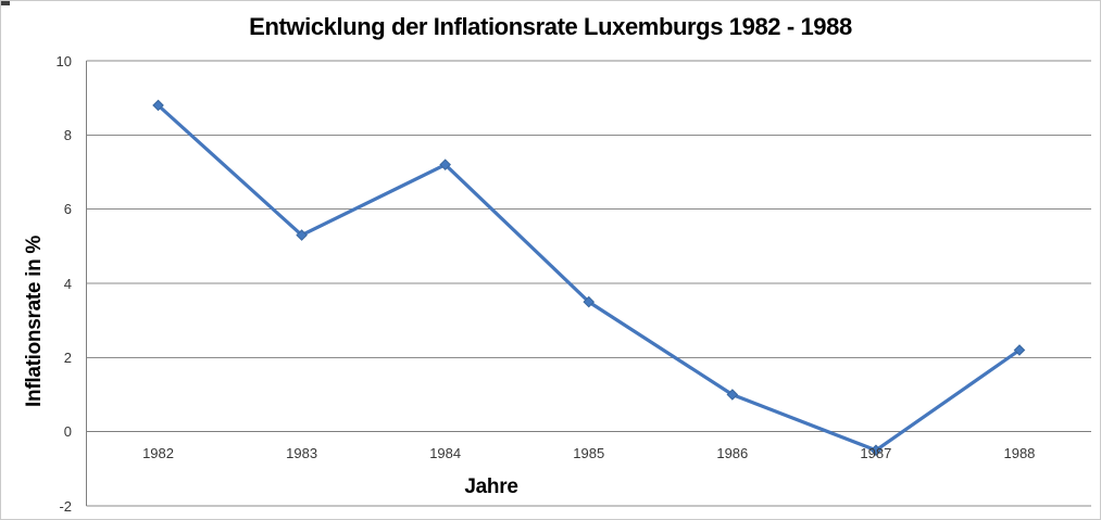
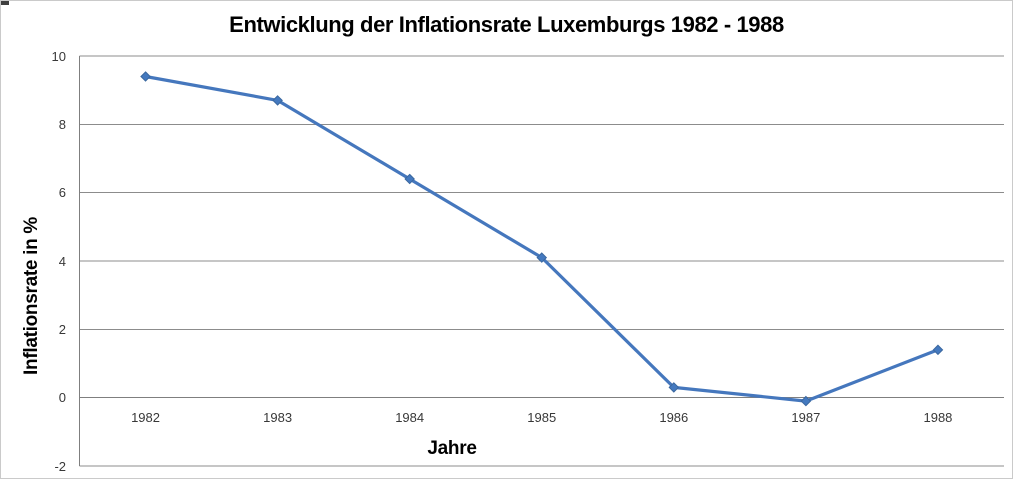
1982: 8.8 -> 9.4
1983: 5.3 -> 8.7
1984: 7.2 -> 6.4
1985: 3.5 -> 4.1
1986: 1.0 -> 0.3
1987: -0.5 -> -0.1
1988: 2.2 -> 1.4
